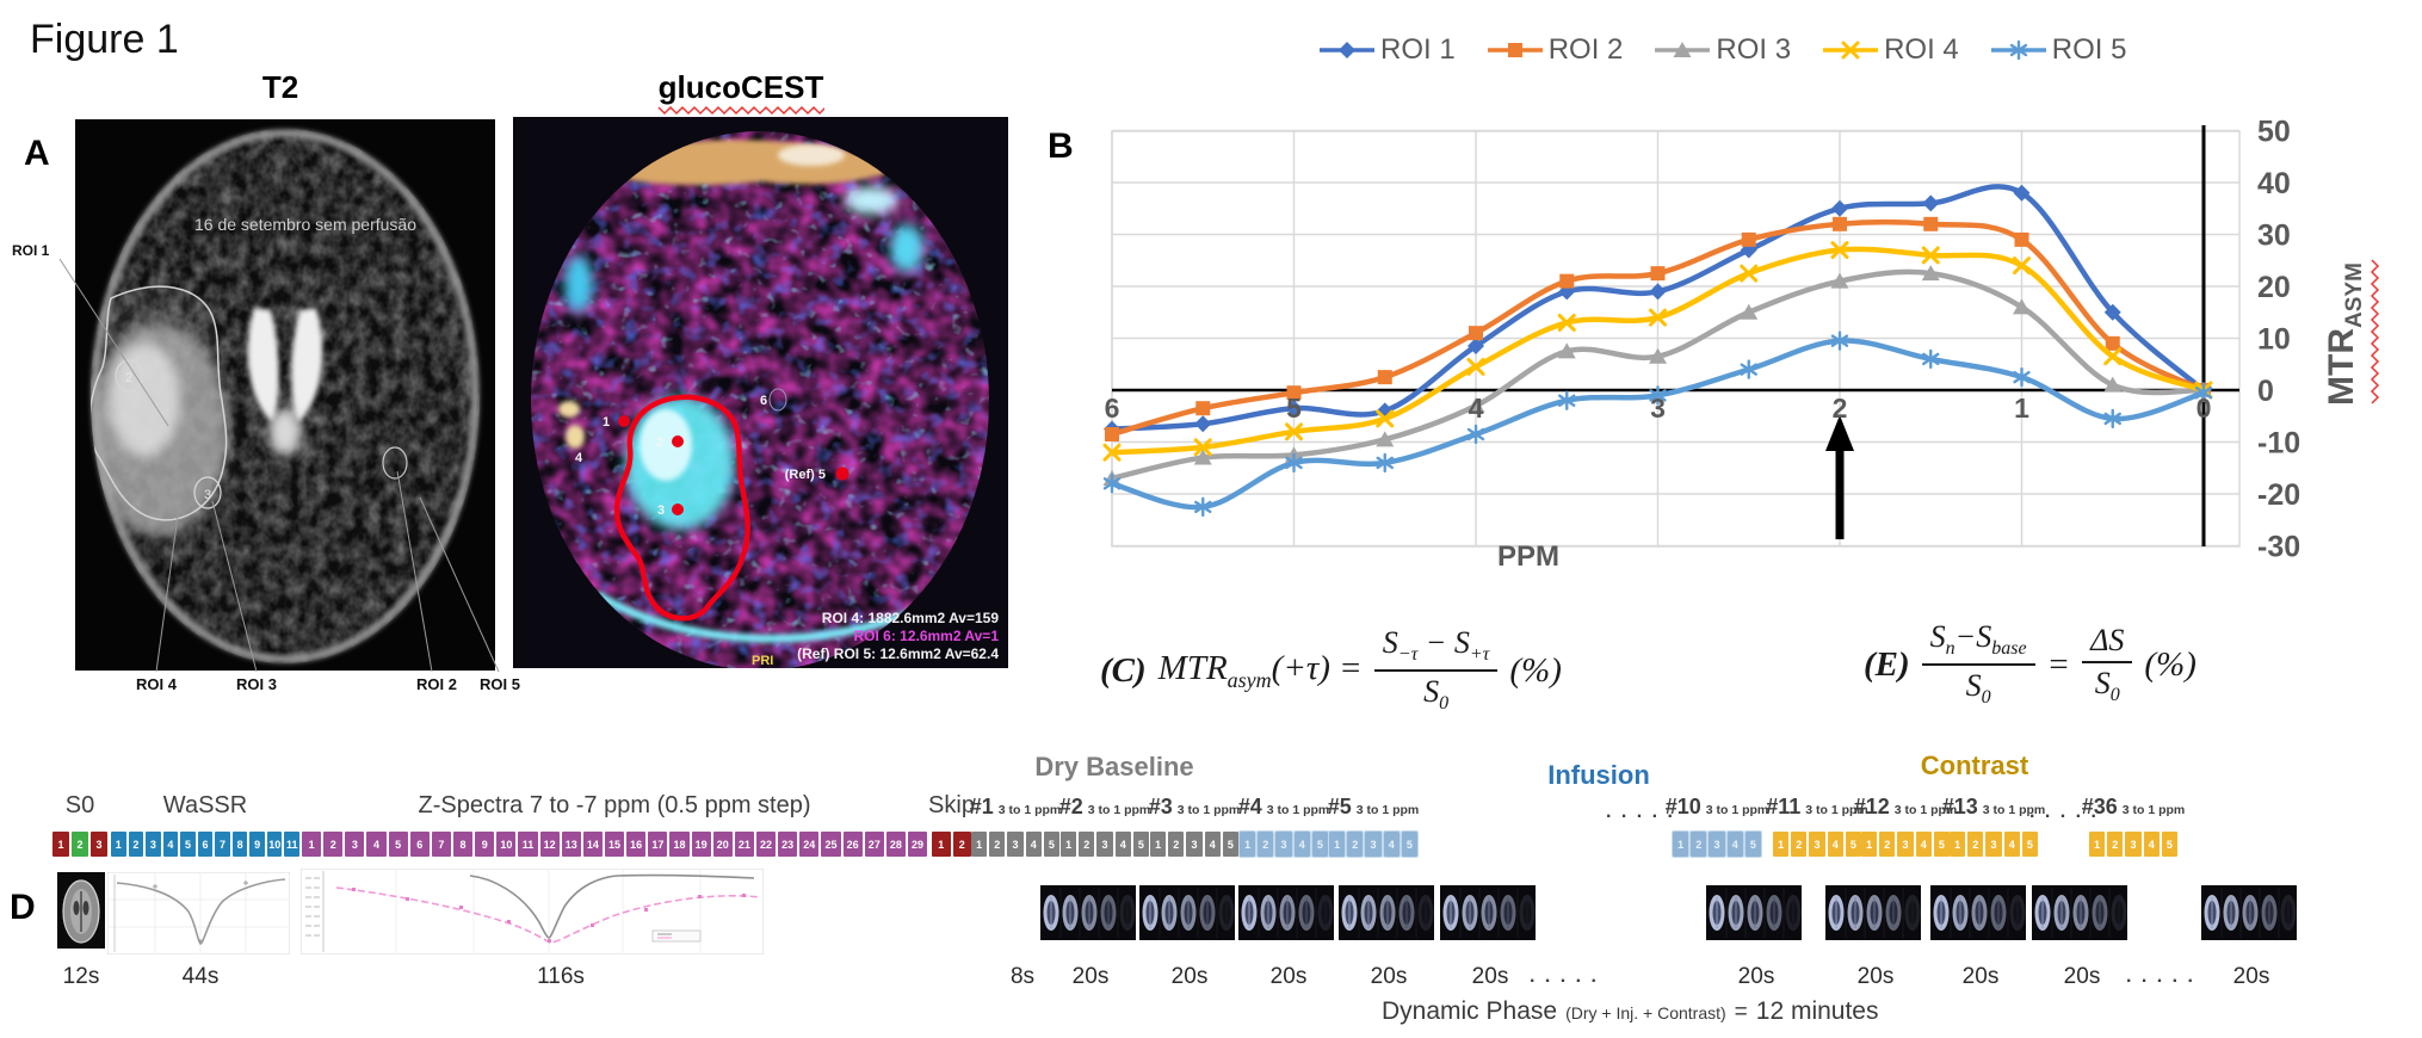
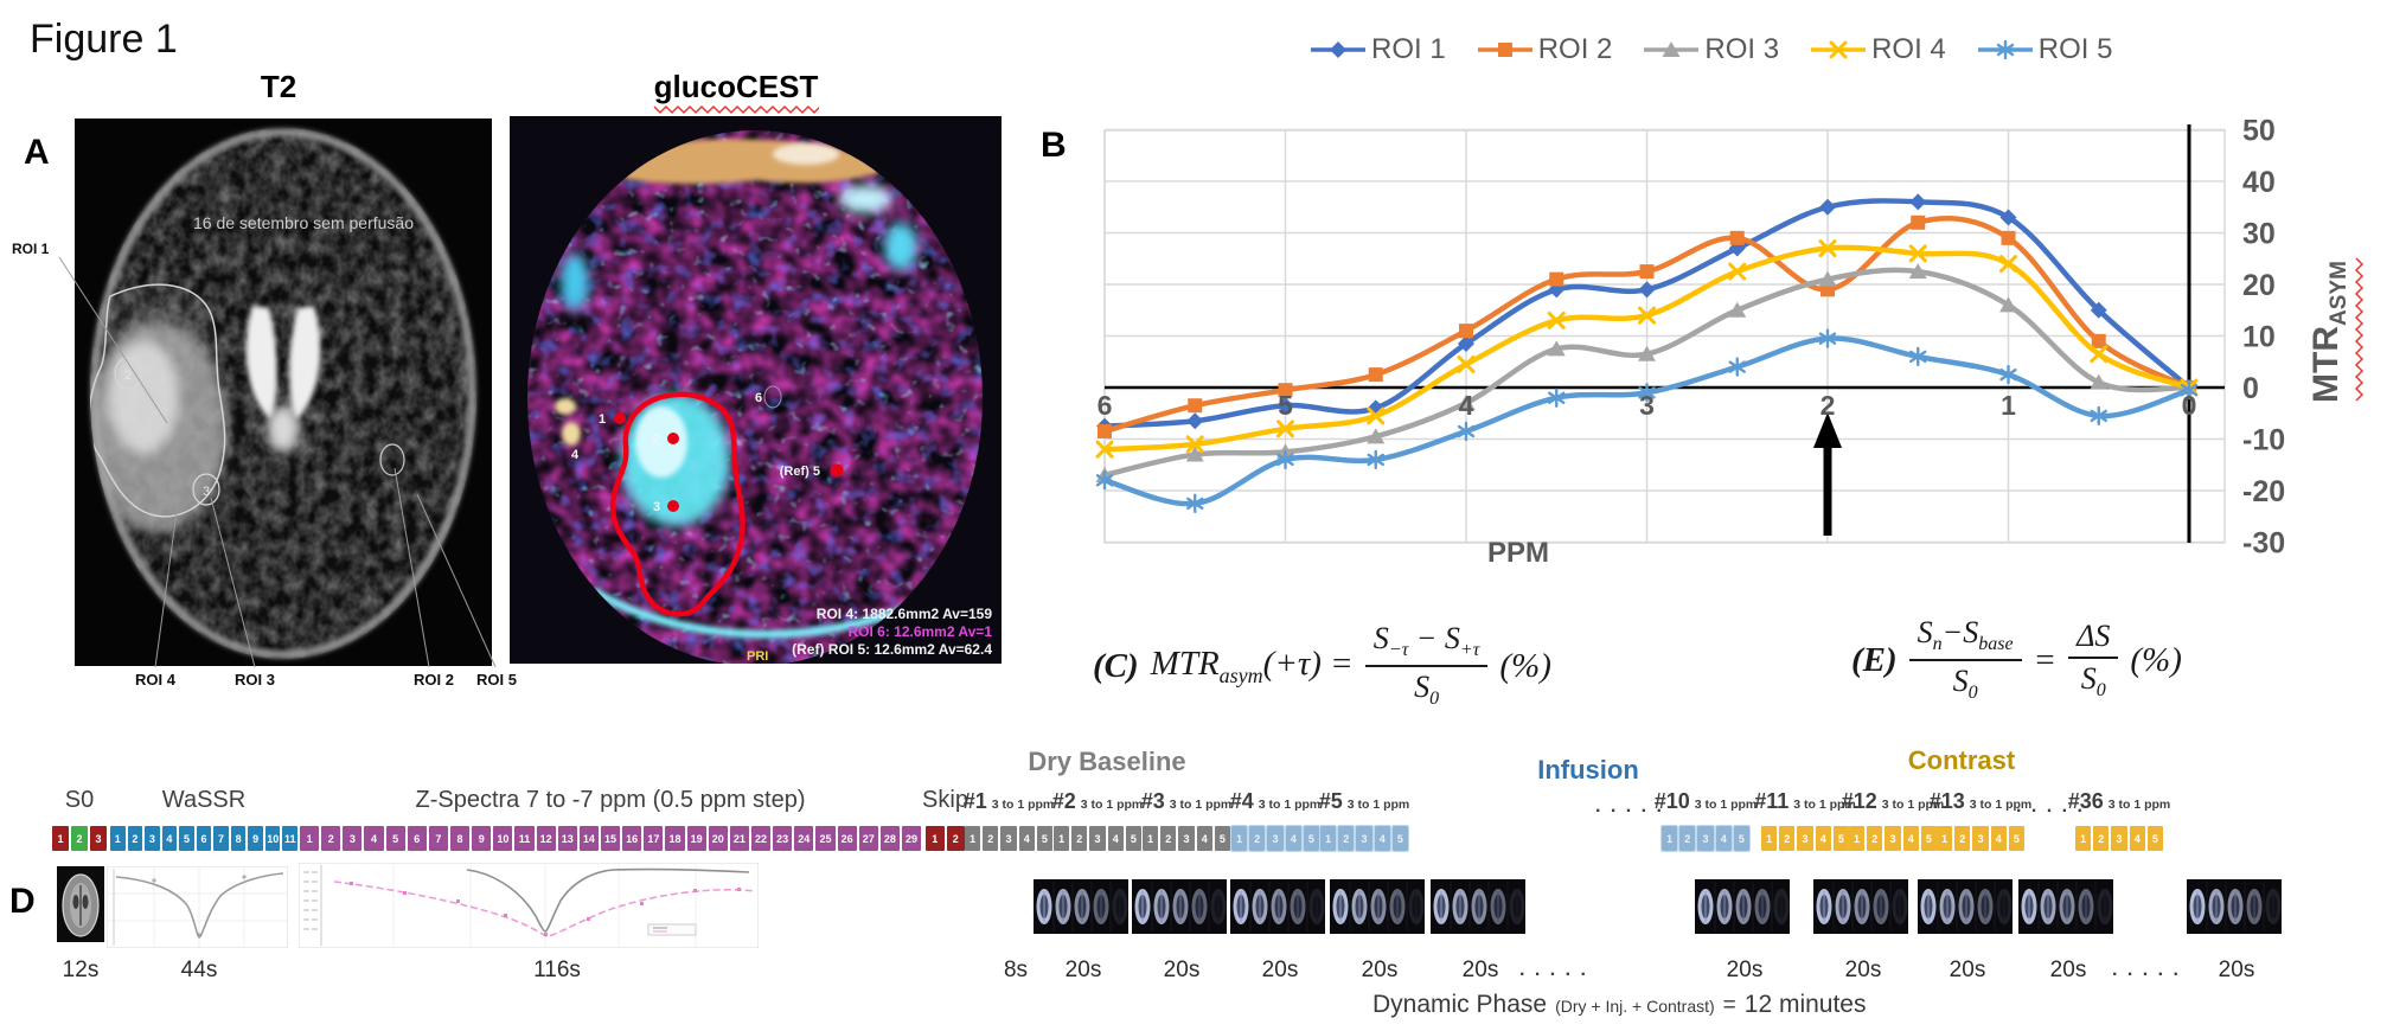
ROI 2/2: 32 -> 19
ROI 1/1: 38 -> 33
